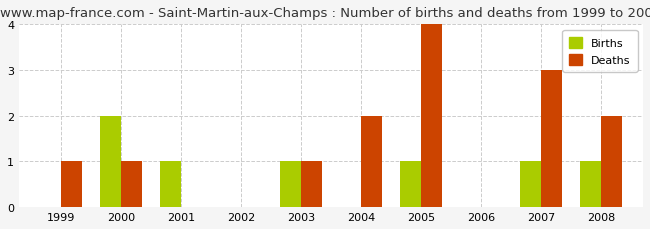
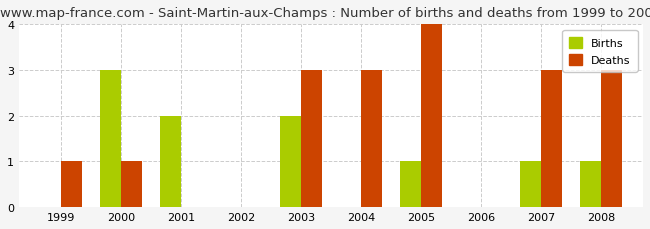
Births/2000: 2 -> 3
Births/2001: 1 -> 2
Births/2003: 1 -> 2
Deaths/2003: 1 -> 3
Deaths/2004: 2 -> 3
Deaths/2008: 2 -> 3
